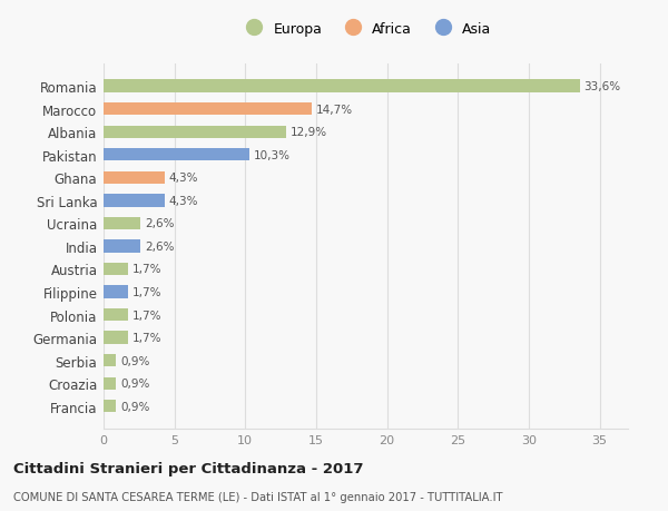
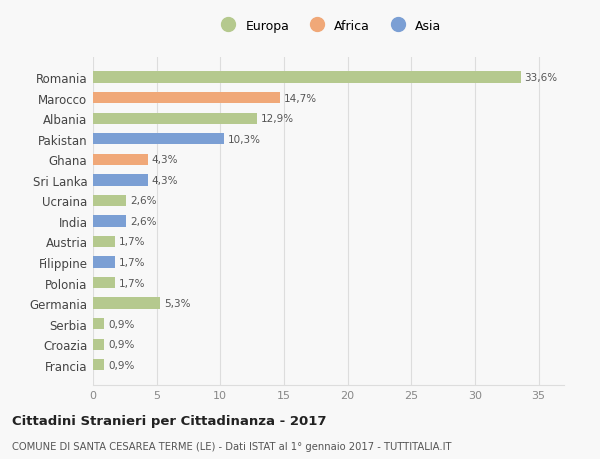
Germania: 1,7% -> 5,3%
